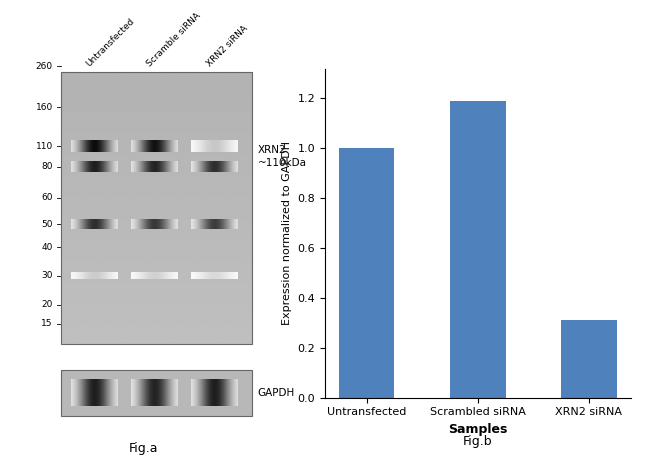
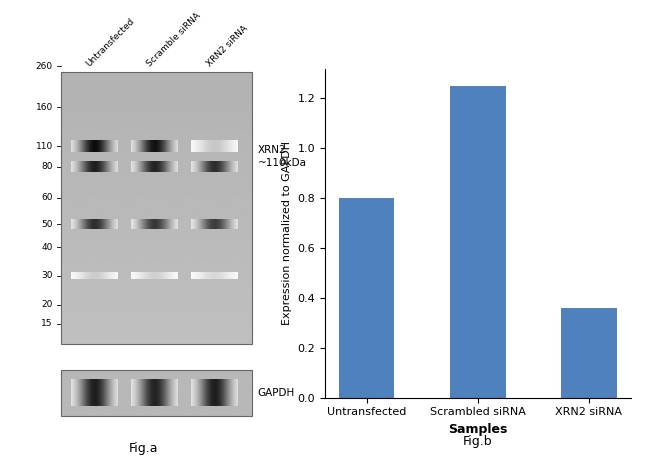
Untransfected: 1.00 -> 0.80
Scrambled siRNA: 1.19 -> 1.25
XRN2 siRNA: 0.31 -> 0.36
